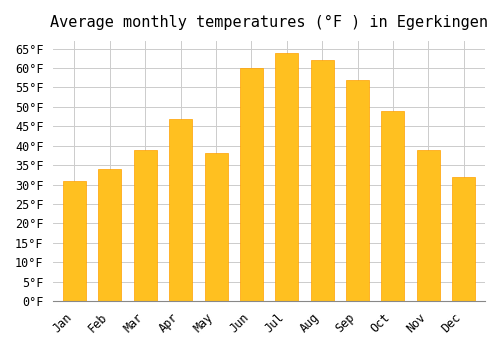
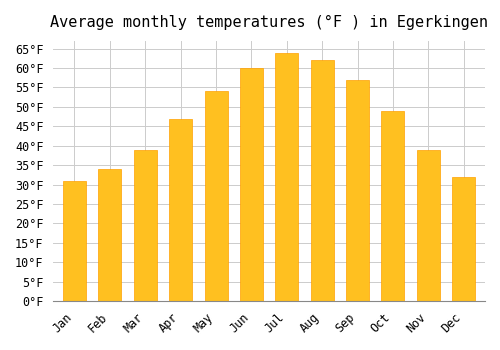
May: 38°F -> 54°F
